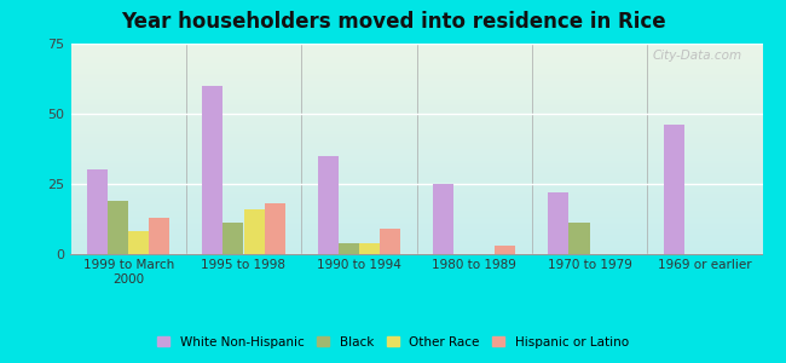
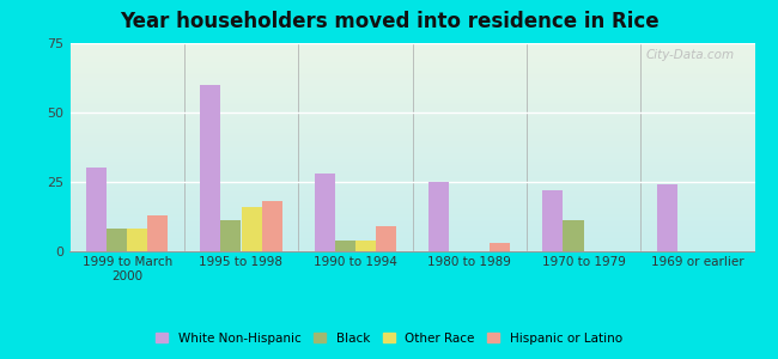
Black/1999 to March 2000: 19 -> 8
White Non-Hispanic/1990 to 1994: 35 -> 28
White Non-Hispanic/1969 or earlier: 46 -> 24
